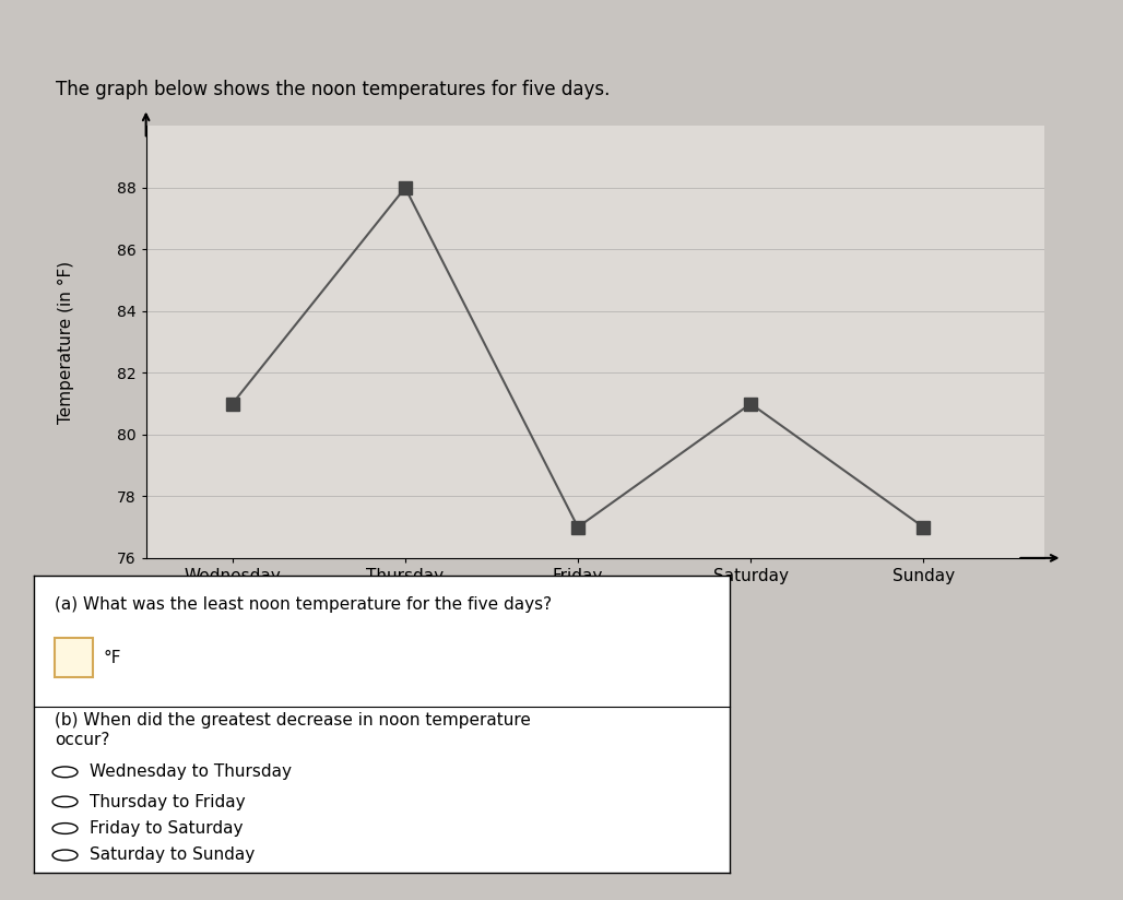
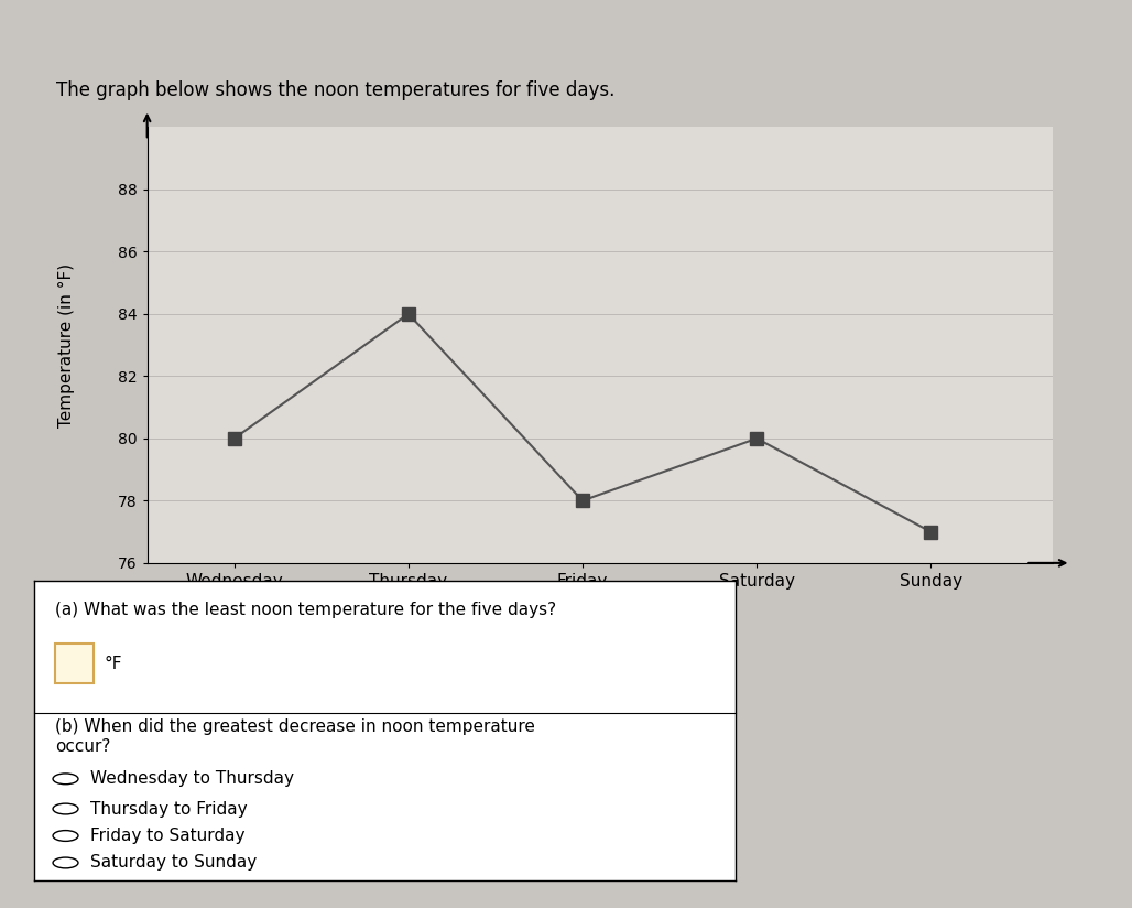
Wednesday: 81 -> 80
Thursday: 88 -> 84
Friday Day: 77 -> 78
Saturday: 81 -> 80
